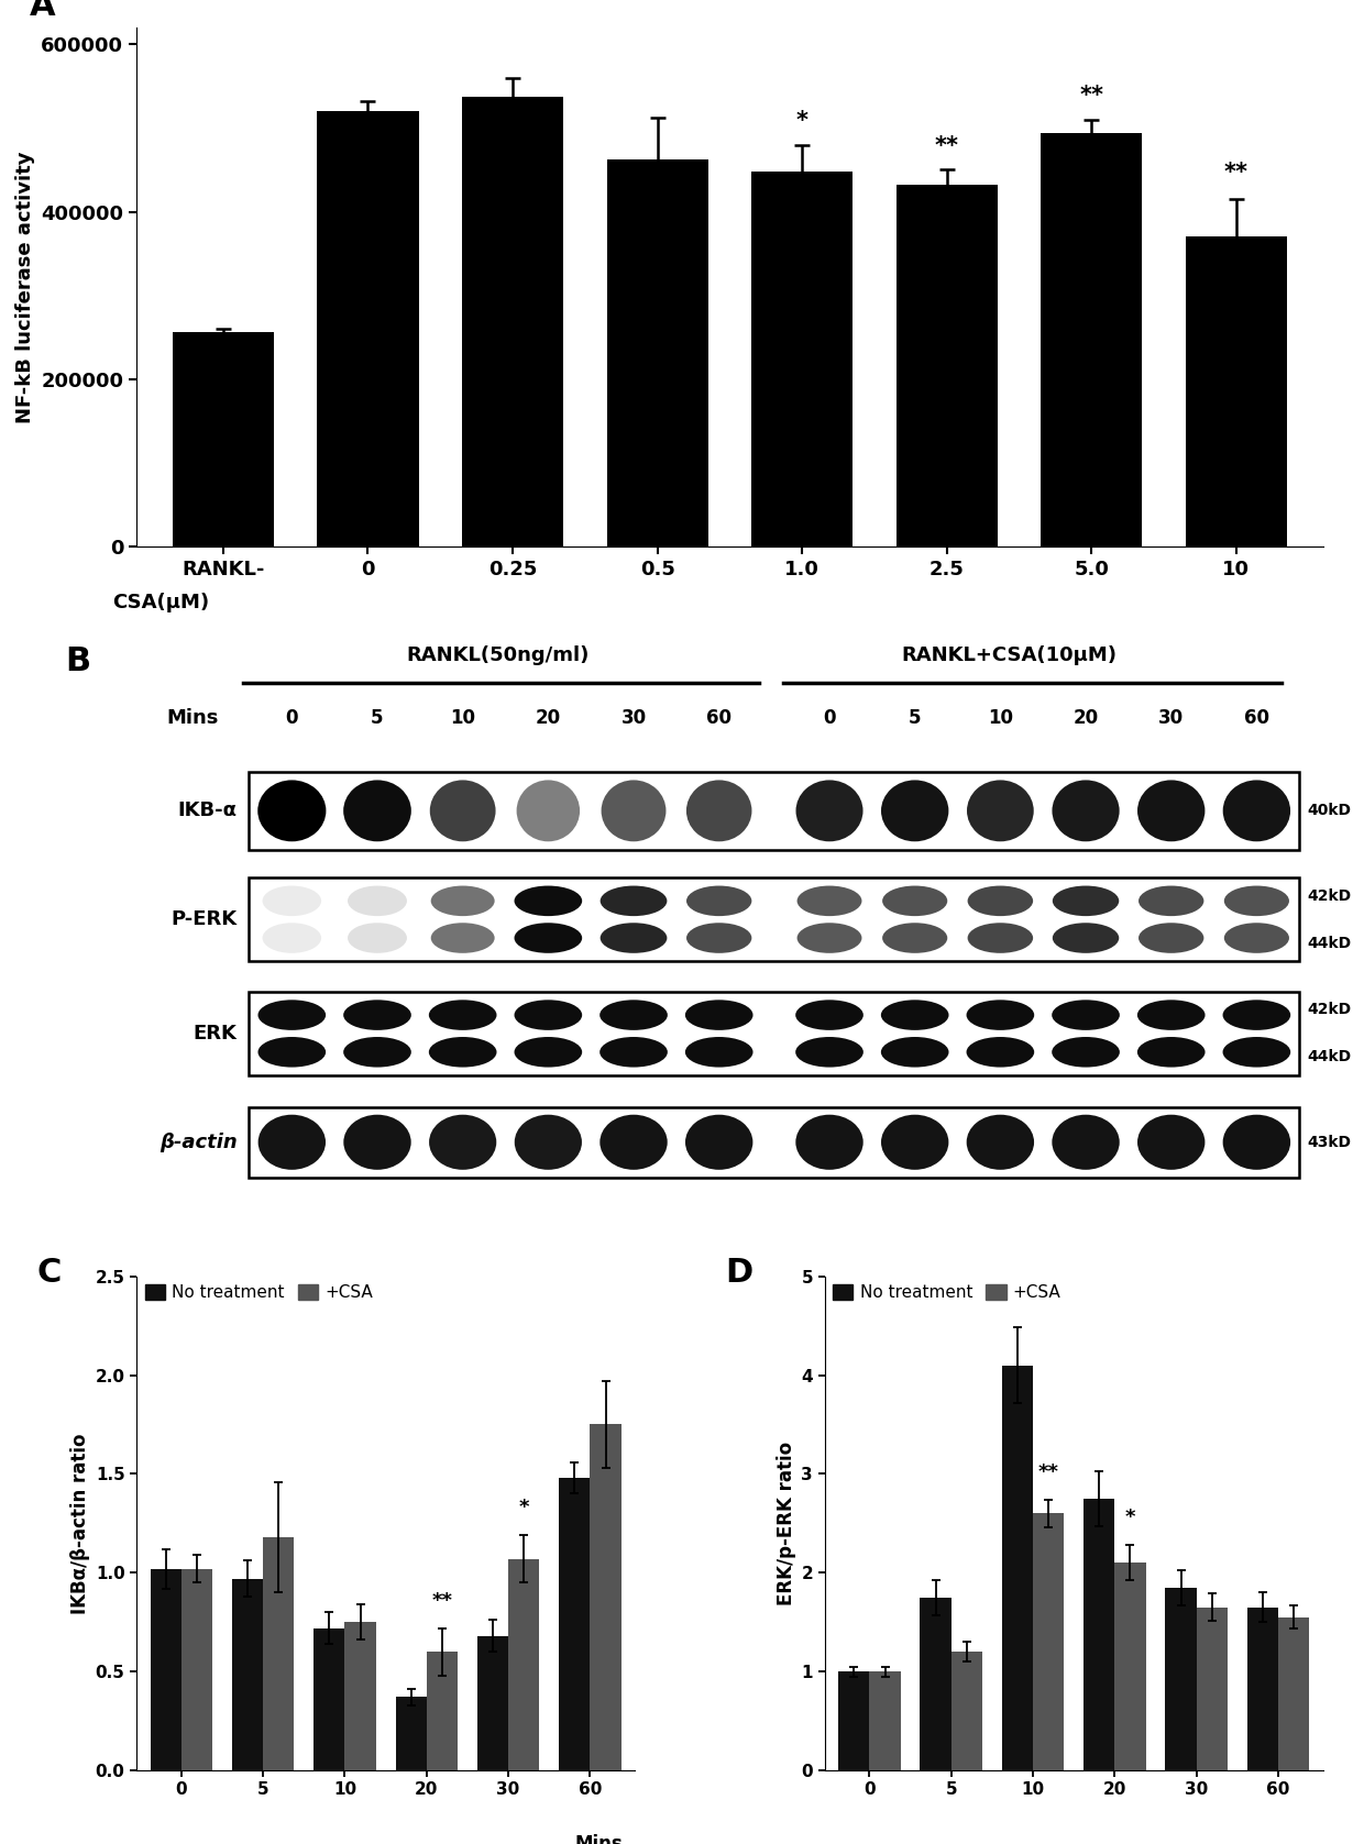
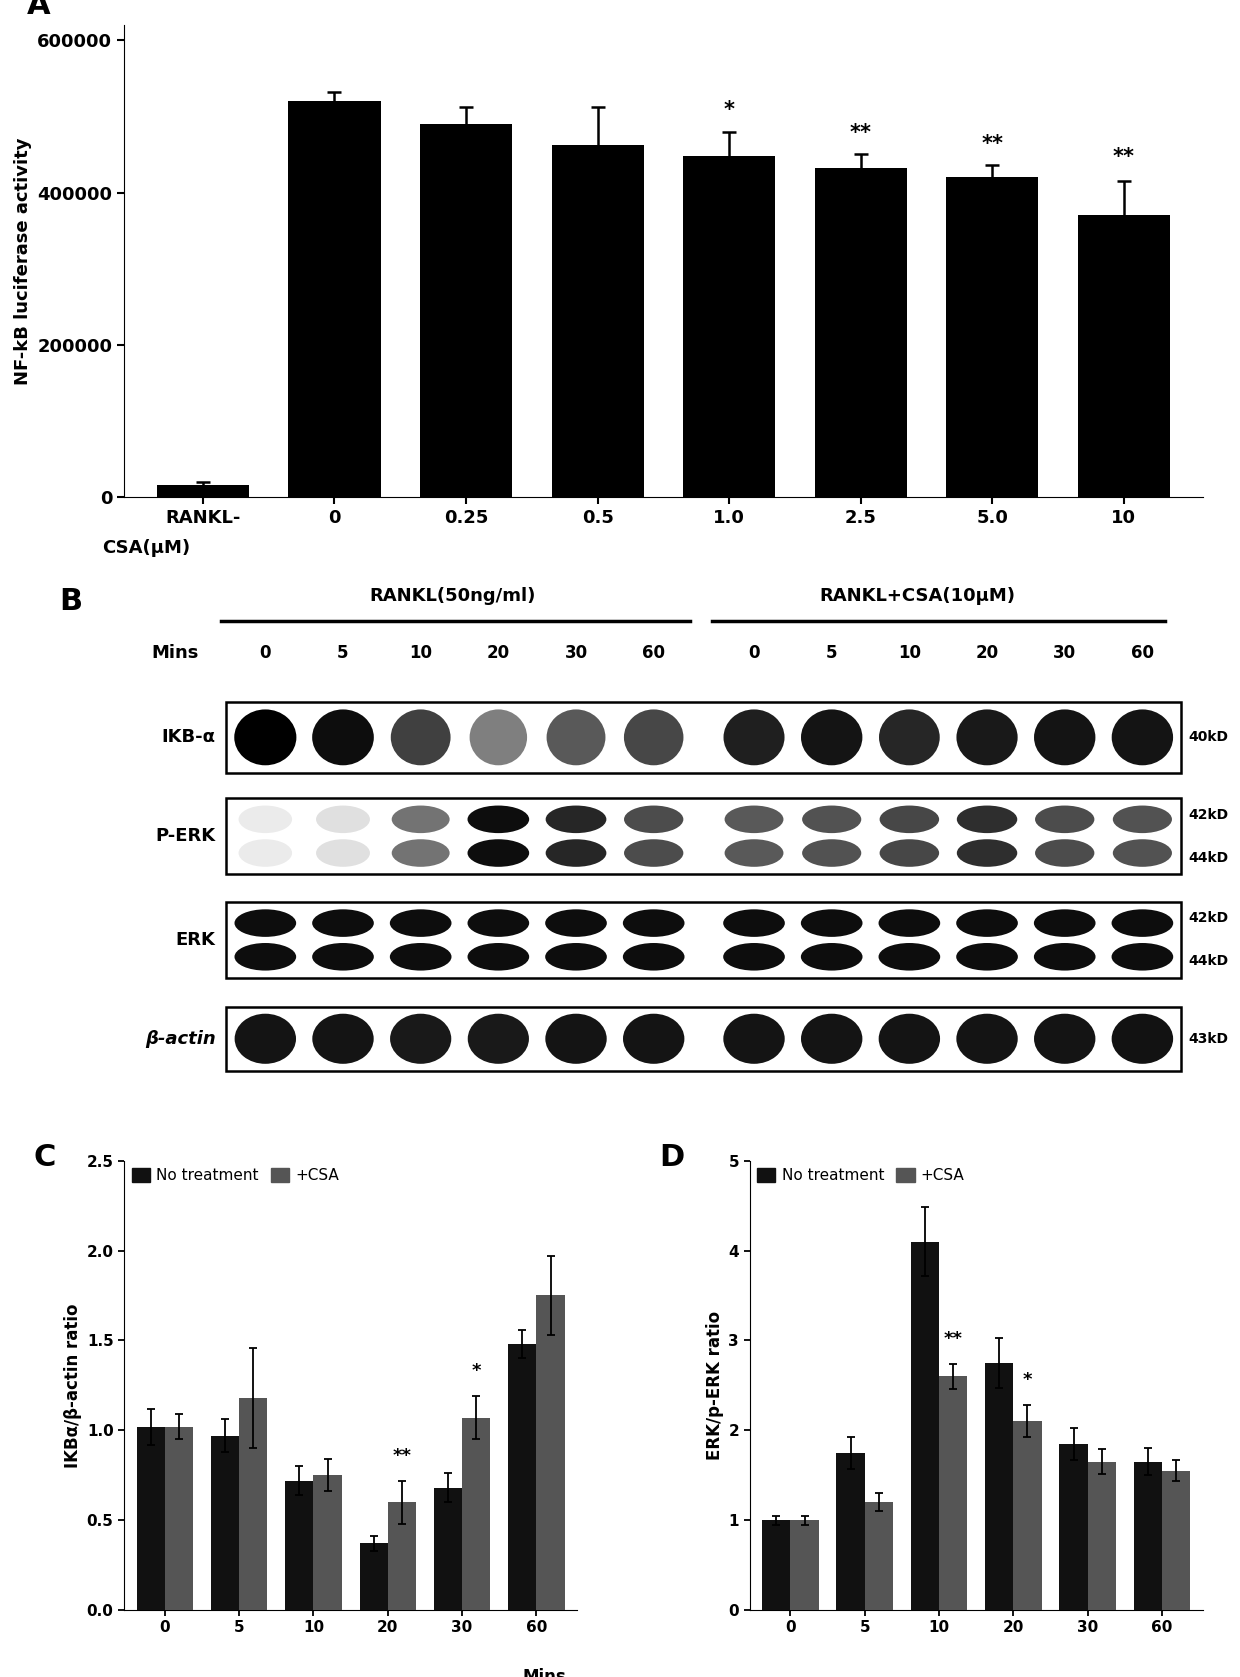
RANKL-: 256000 -> 15000
0.25: 538000 -> 490000
5.0: 494000 -> 420000
